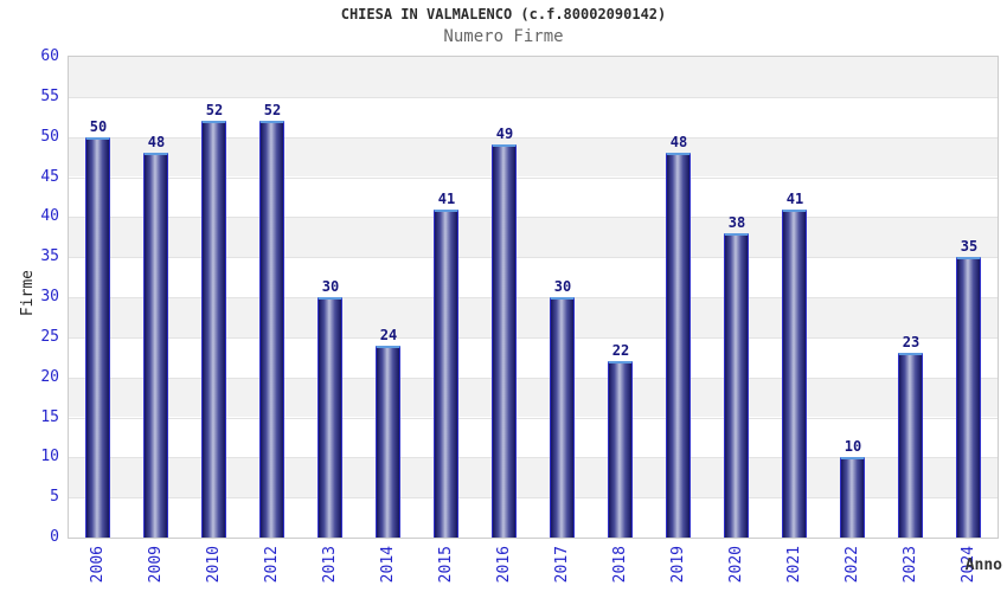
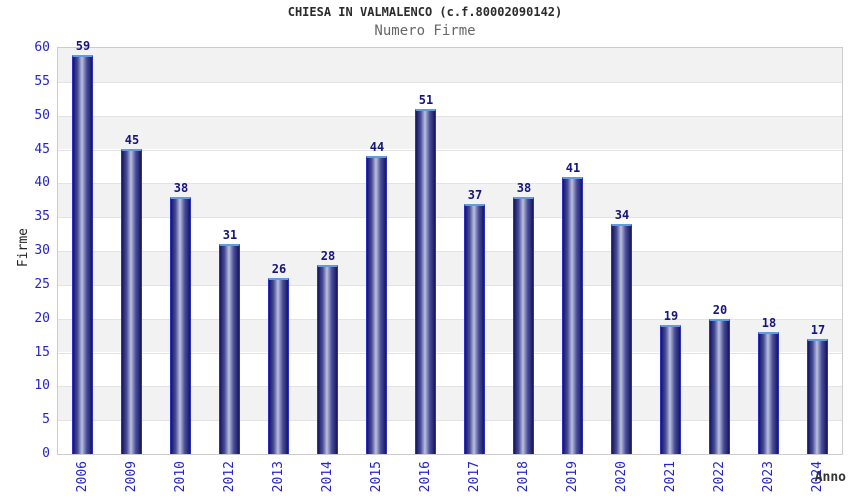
2006: 50 -> 59
2009: 48 -> 45
2010: 52 -> 38
2012: 52 -> 31
2013: 30 -> 26
2014: 24 -> 28
2015: 41 -> 44
2016: 49 -> 51
2017: 30 -> 37
2018: 22 -> 38
2019: 48 -> 41
2020: 38 -> 34
2021: 41 -> 19
2022: 10 -> 20
2023: 23 -> 18
2024: 35 -> 17
